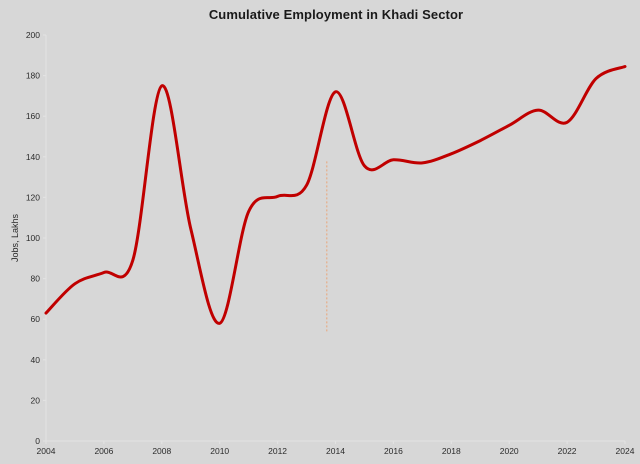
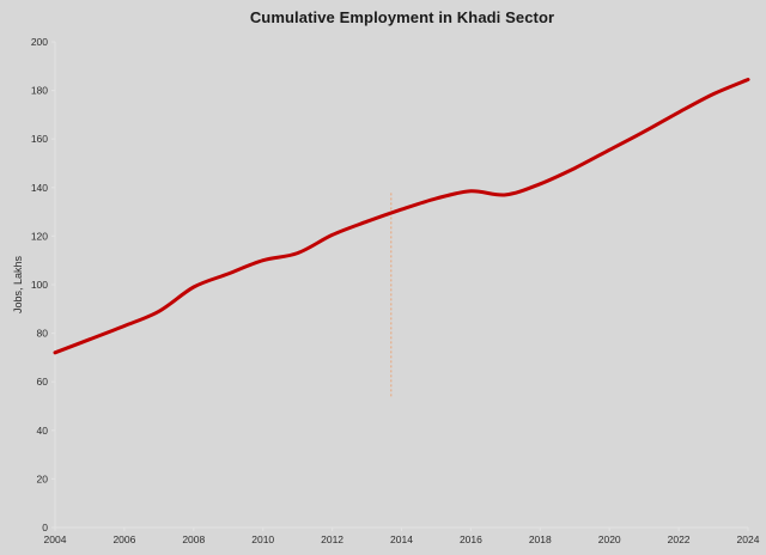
2004: 63 -> 72
2008: 175 -> 99
2010: 58 -> 110
2014: 172 -> 131
2022: 157 -> 171
